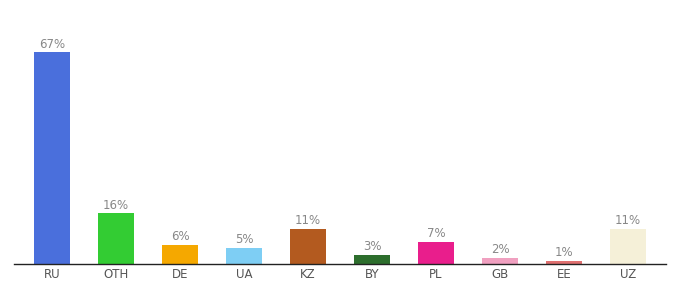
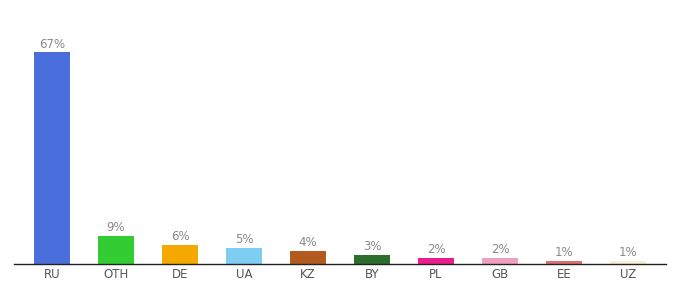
OTH: 16% -> 9%
KZ: 11% -> 4%
PL: 7% -> 2%
UZ: 11% -> 1%
